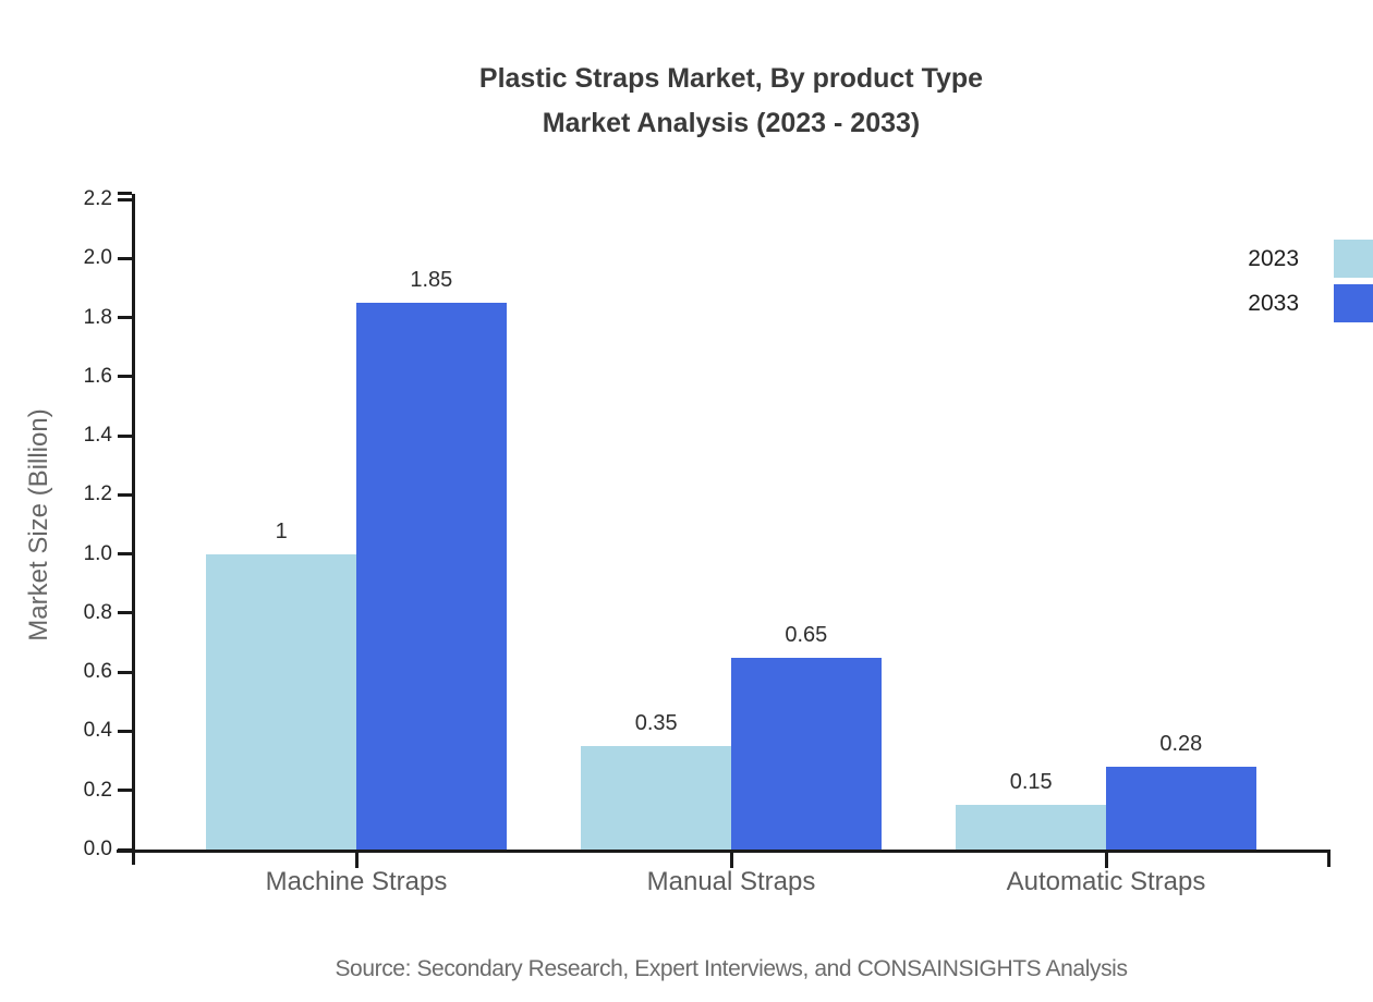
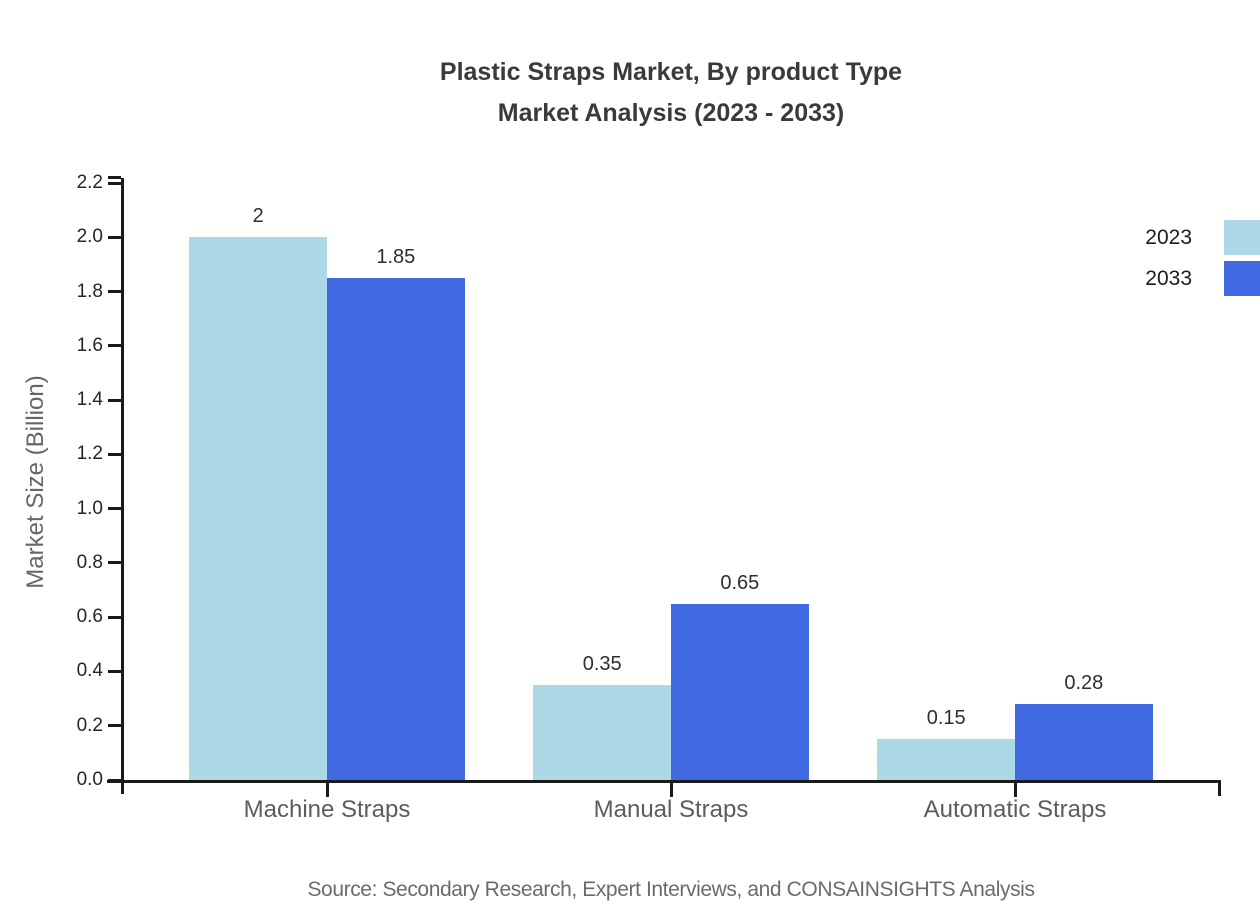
2023/Machine Straps: 1 -> 2
